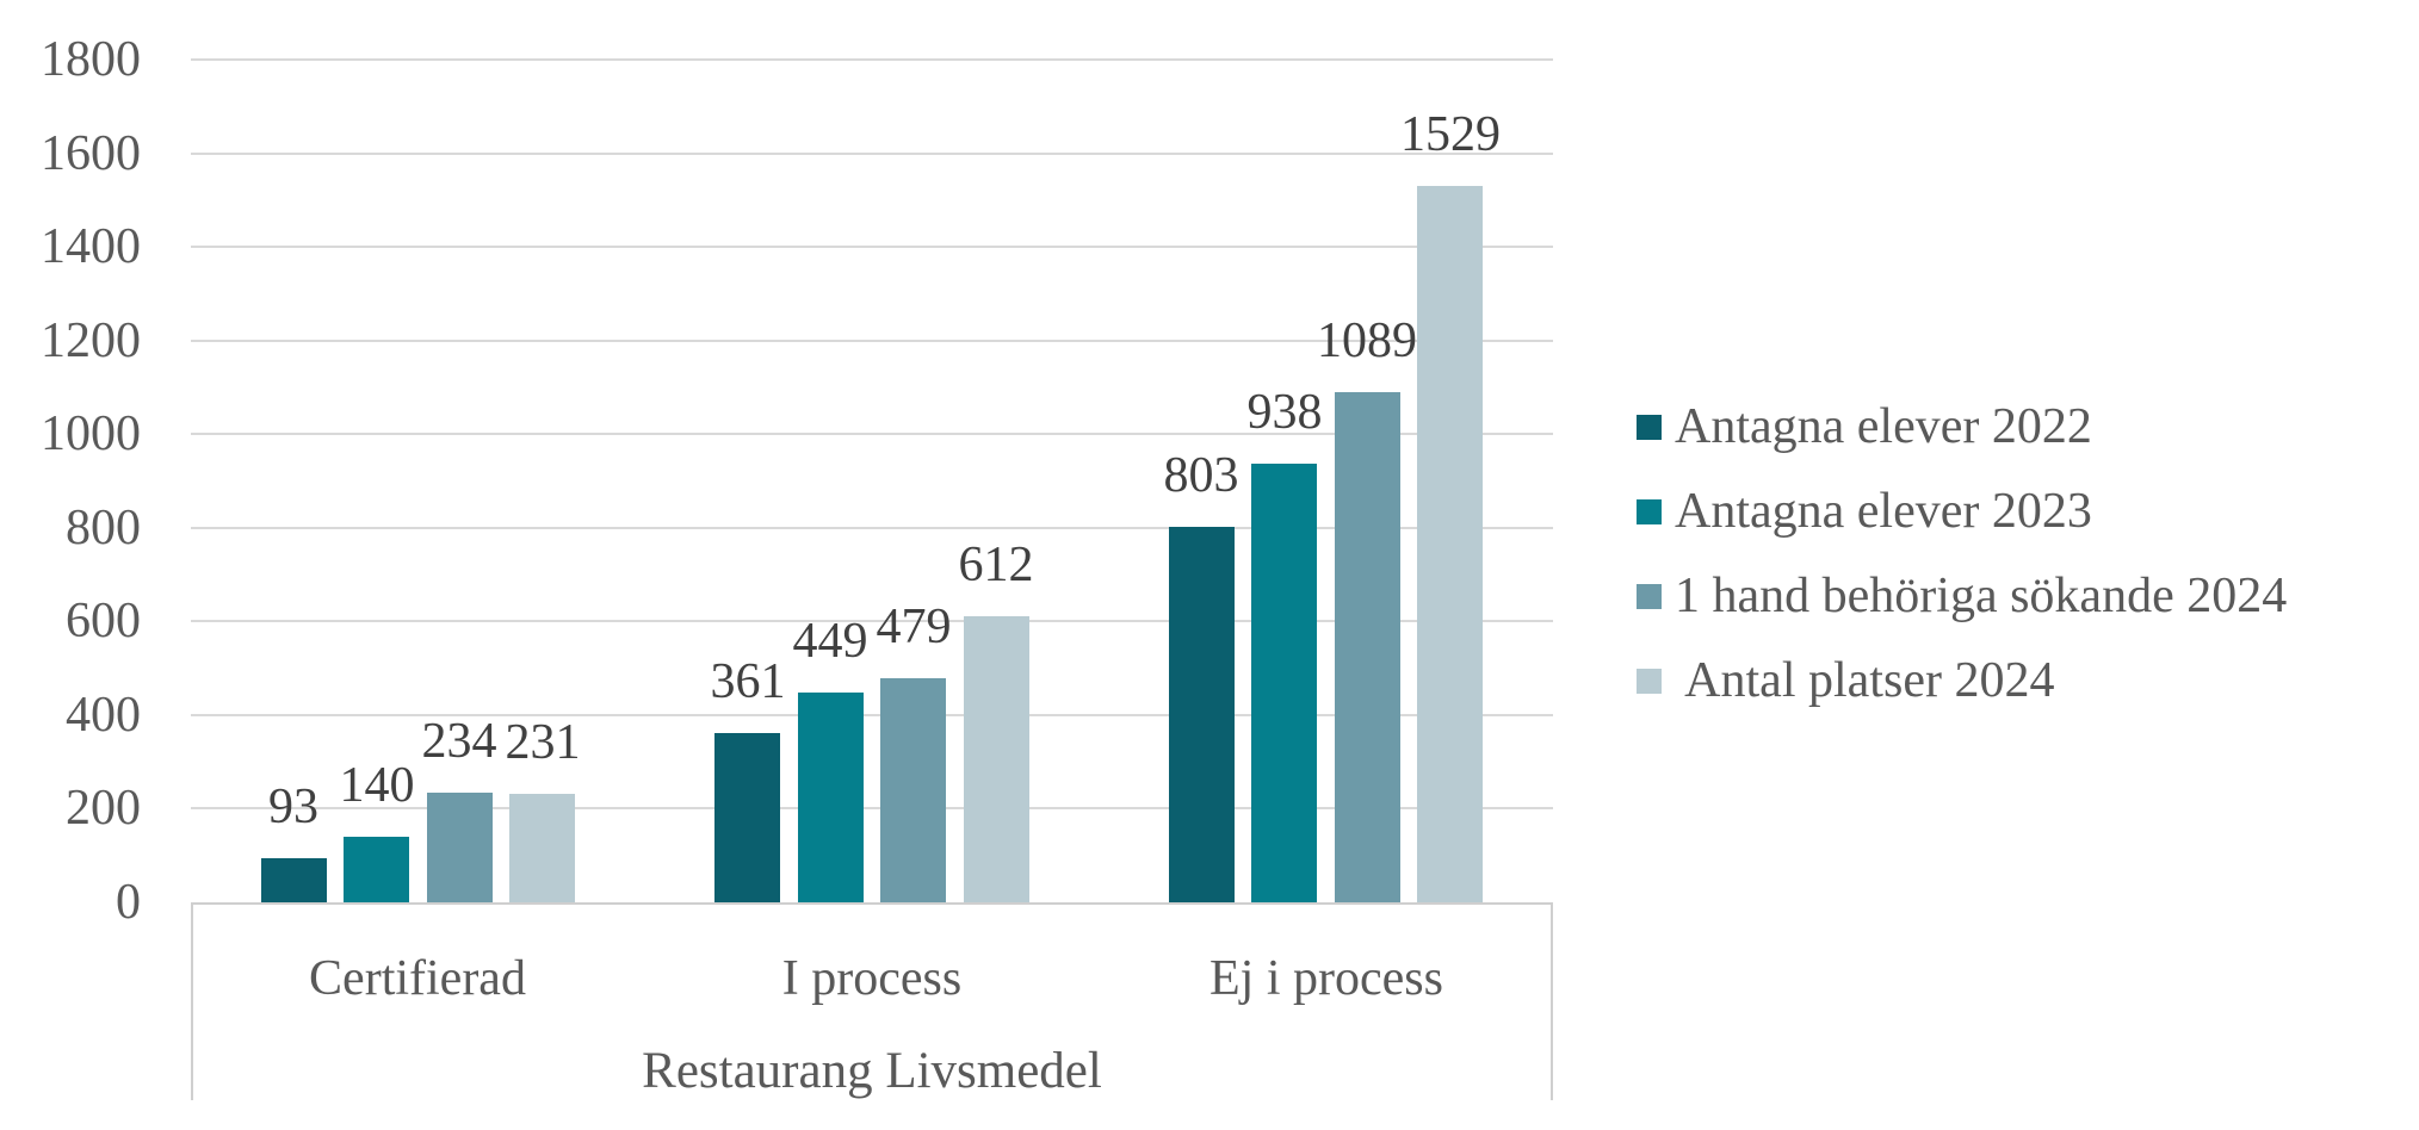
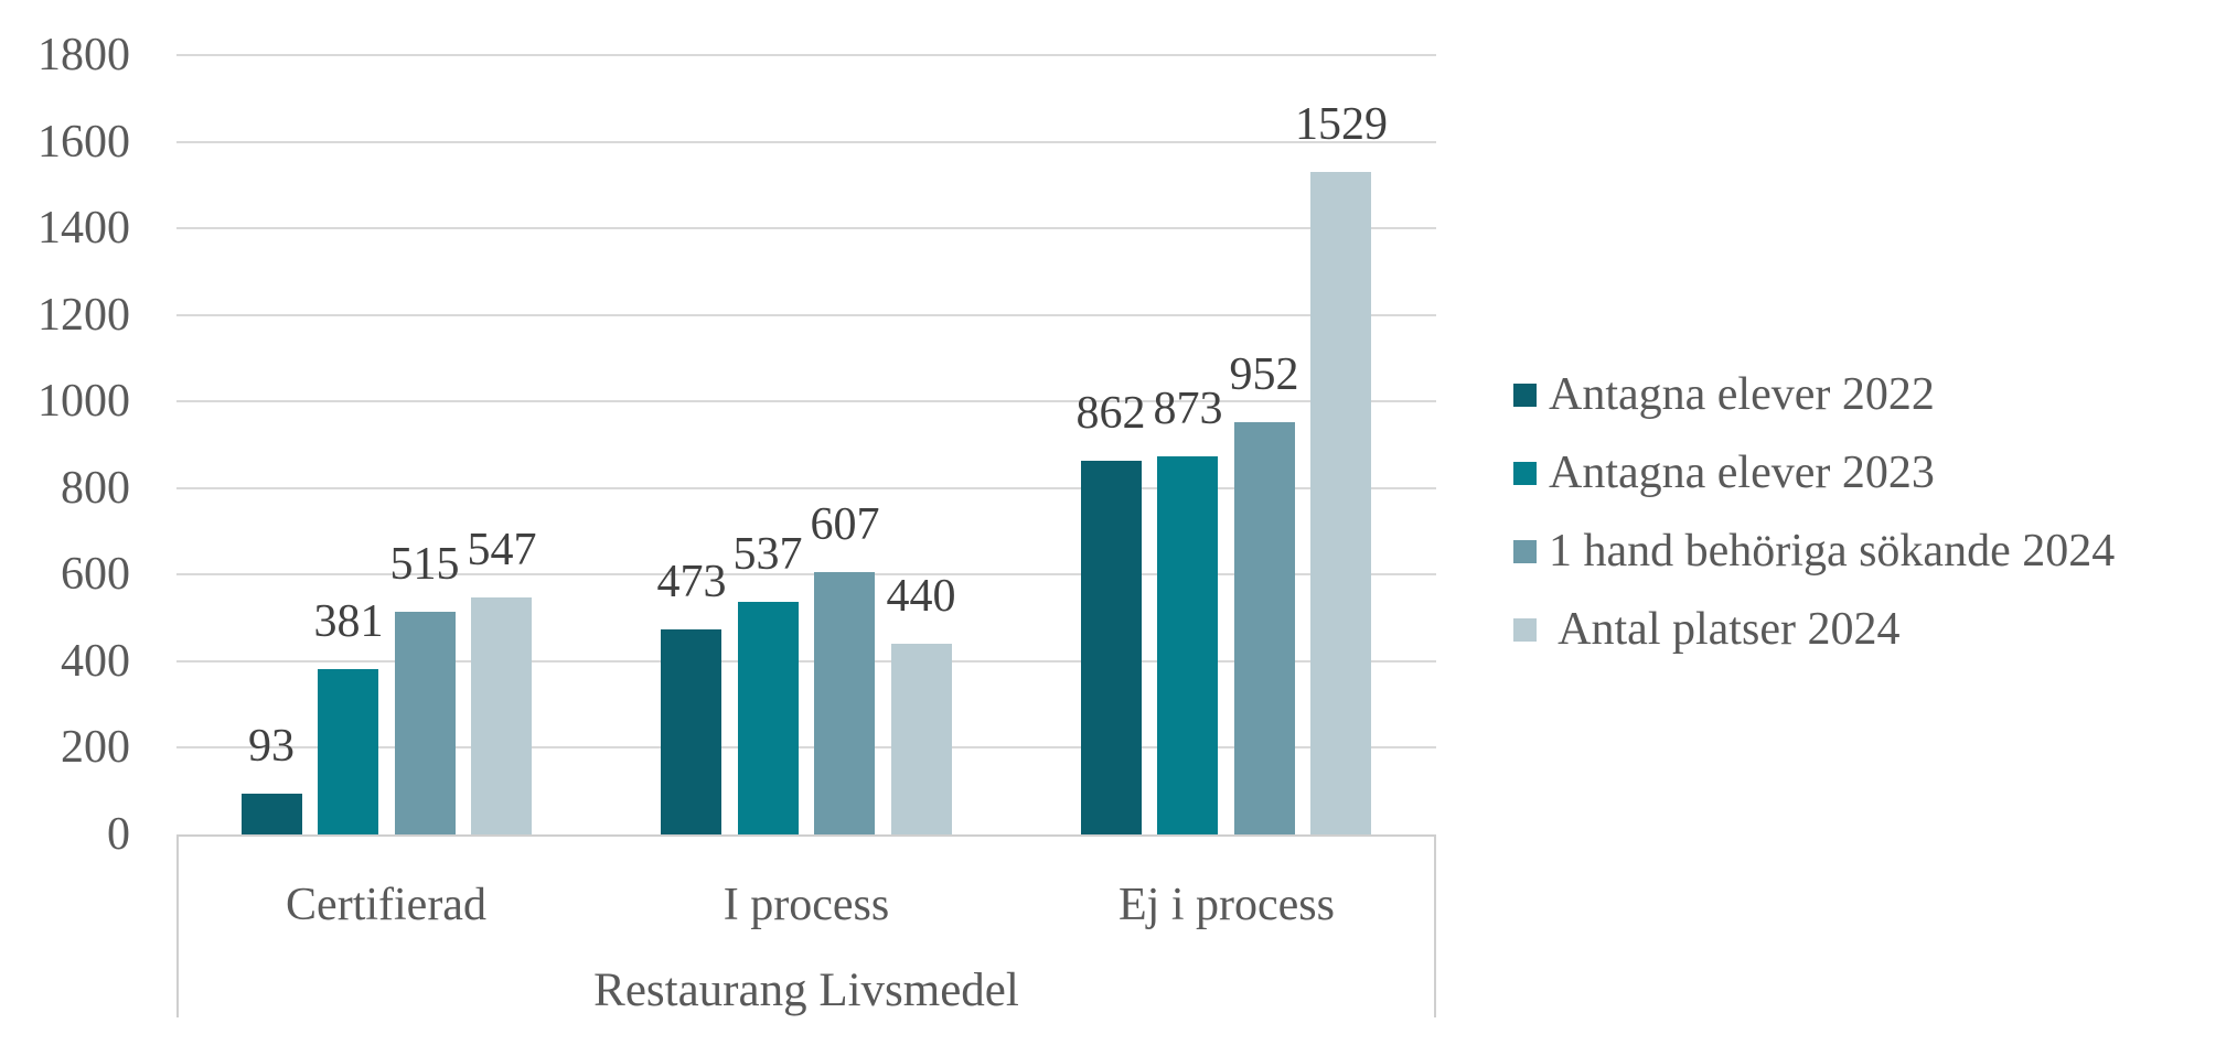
Antagna elever 2023/Certifierad: 140 -> 381
1 hand behöriga sökande 2024/Certifierad: 234 -> 515
Antal platser 2024/Certifierad: 231 -> 547
Antagna elever 2022/I process: 361 -> 473
Antagna elever 2023/I process: 449 -> 537
1 hand behöriga sökande 2024/I process: 479 -> 607
Antal platser 2024/I process: 612 -> 440
Antagna elever 2022/Ej i process: 803 -> 862
Antagna elever 2023/Ej i process: 938 -> 873
1 hand behöriga sökande 2024/Ej i process: 1089 -> 952
